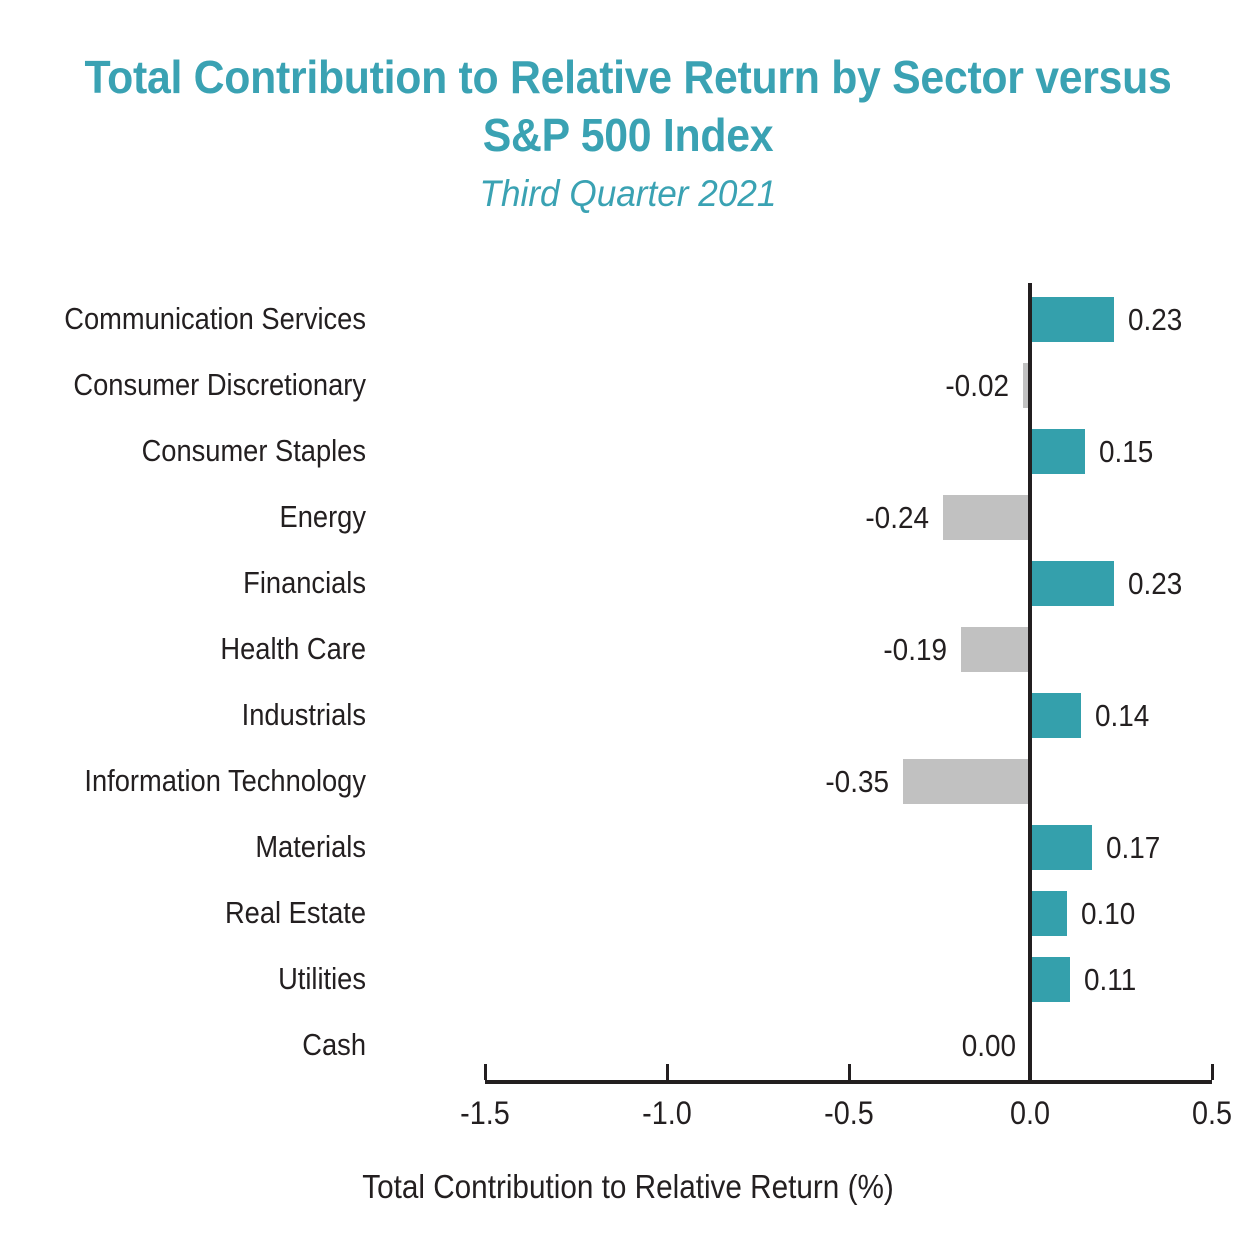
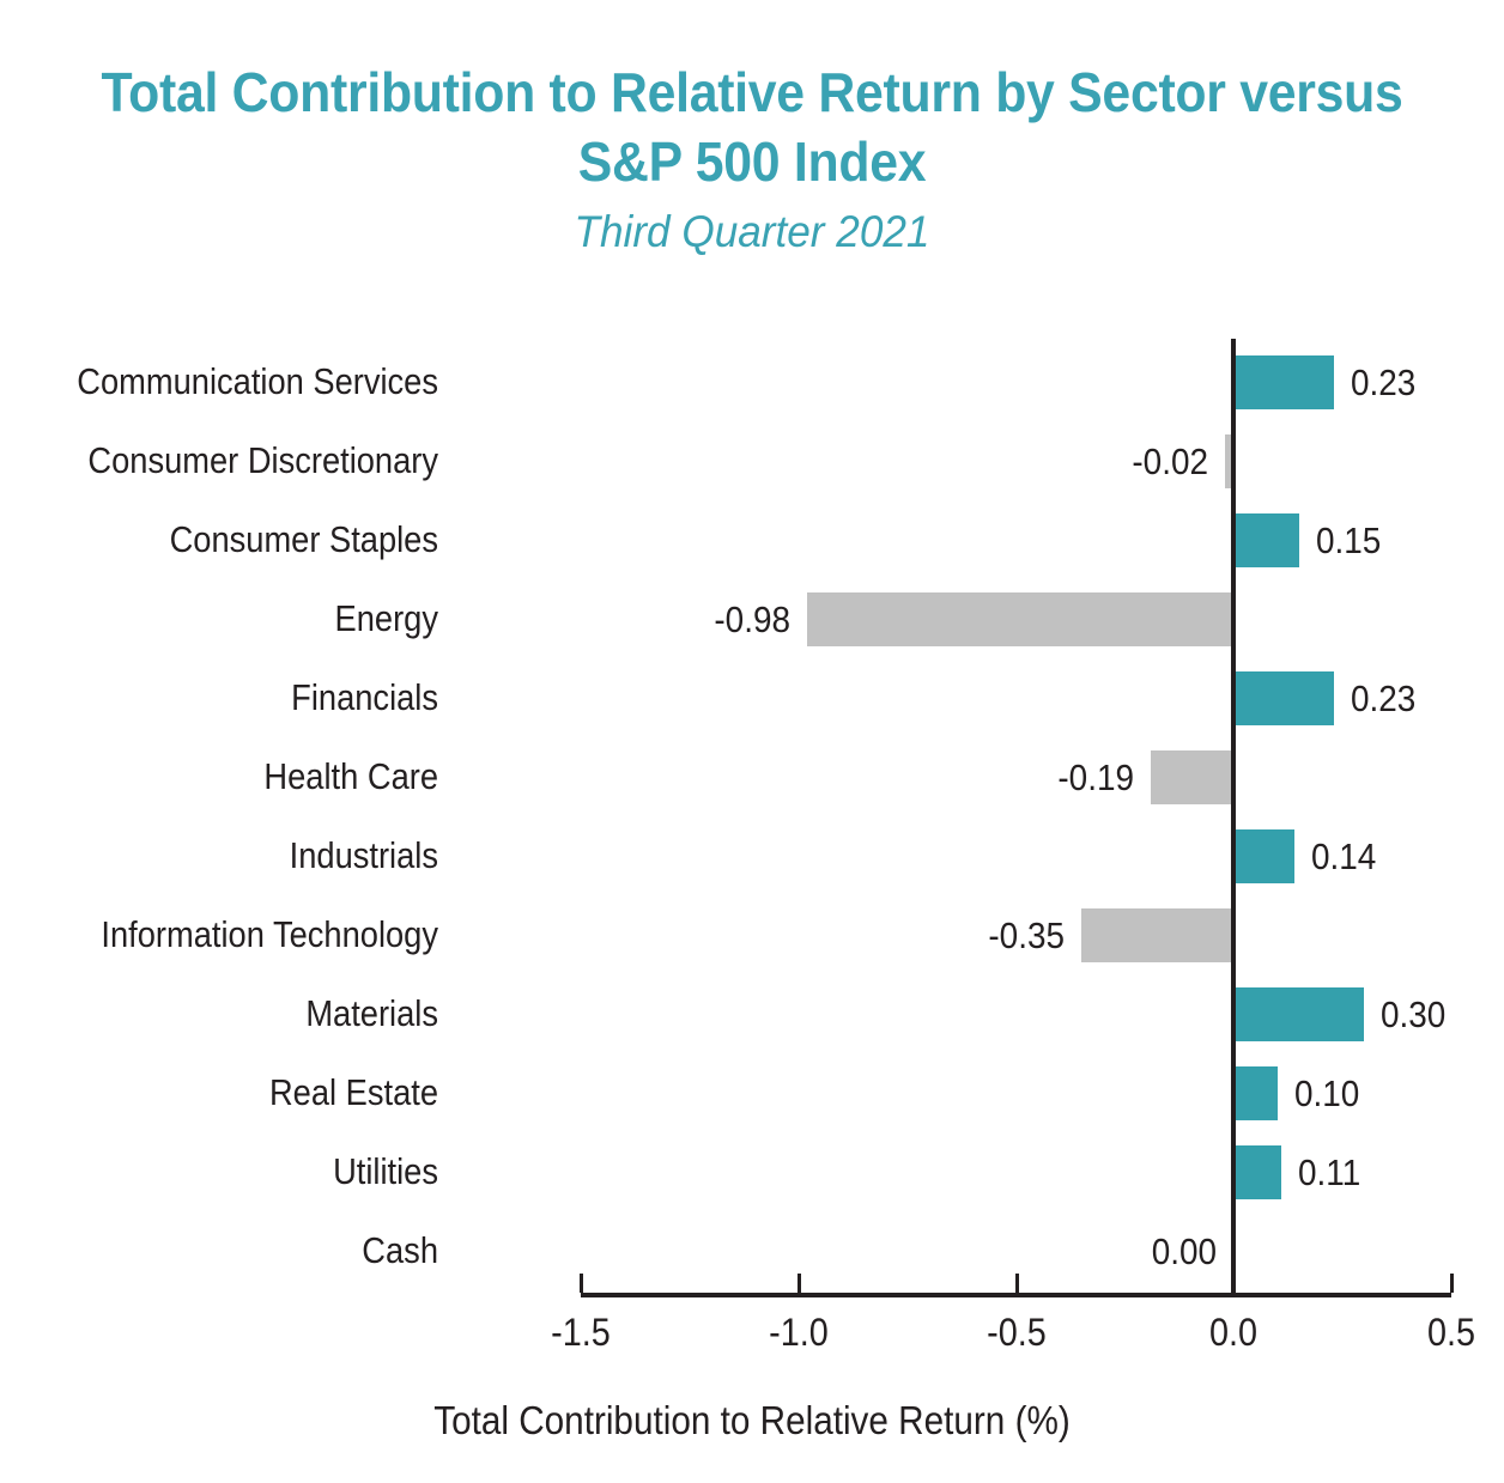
Energy: -0.24 -> -0.98
Materials: 0.17 -> 0.30
